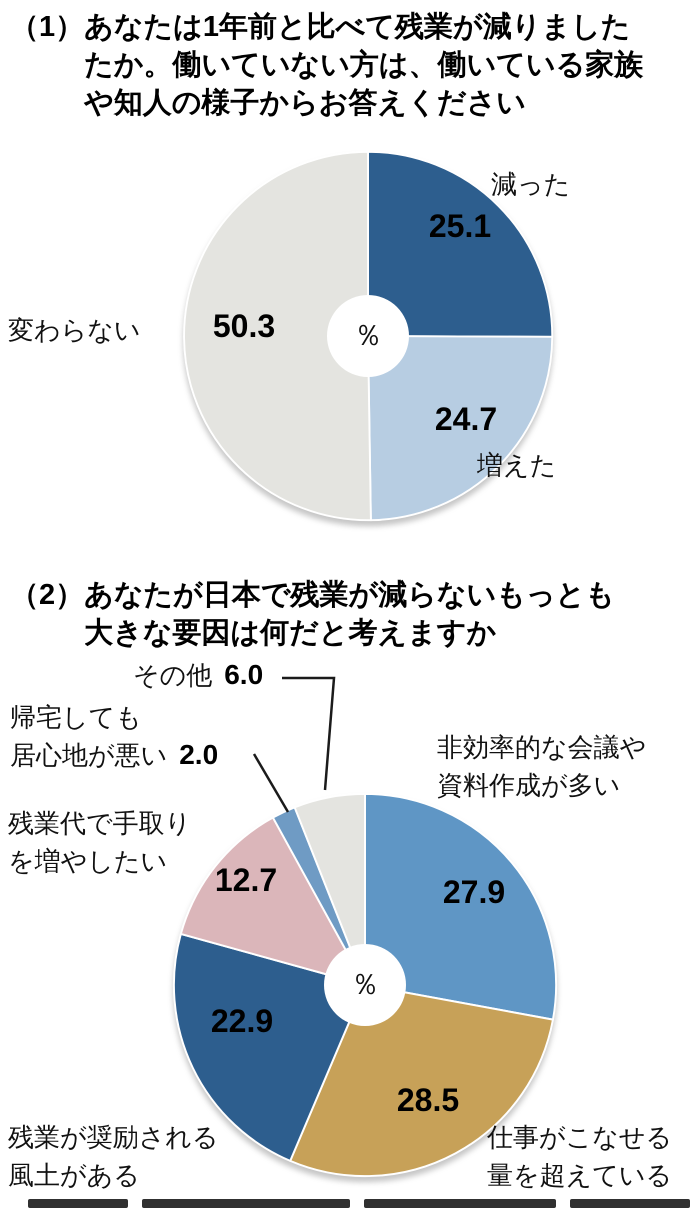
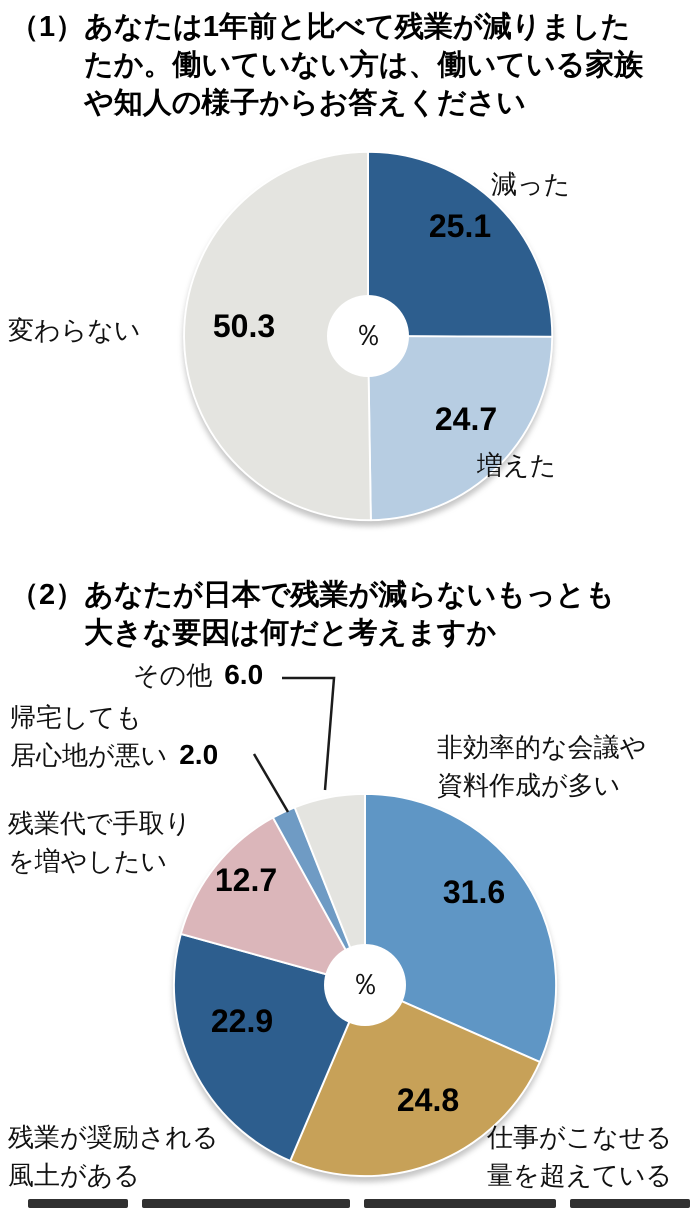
あなたが日本で残業が減らないもっとも大きな要因は何だと考えますか/非効率的な会議や資料作成が多い: 27.9 -> 31.6
あなたが日本で残業が減らないもっとも大きな要因は何だと考えますか/仕事がこなせる量を超えている: 28.5 -> 24.8
